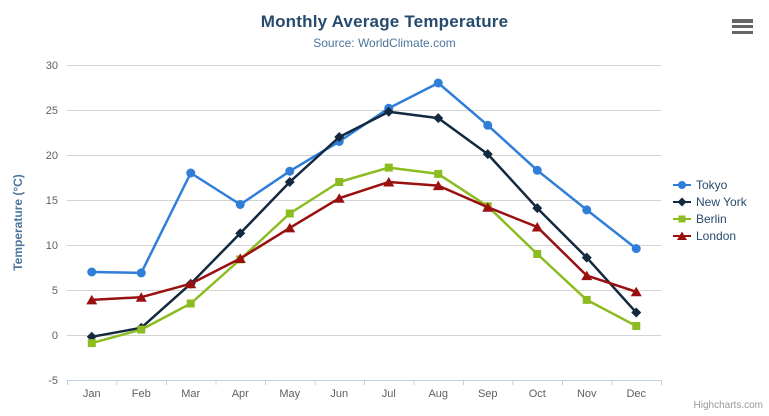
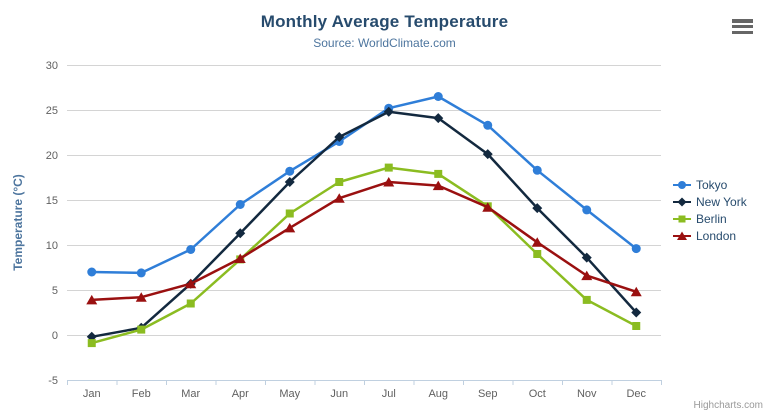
Tokyo/Mar: 18 -> 10
Tokyo/Aug: 28 -> 26
London/Oct: 12 -> 10
